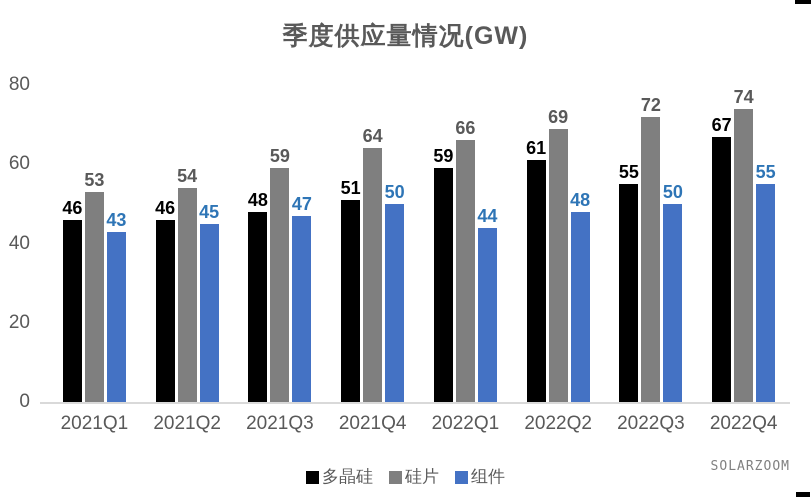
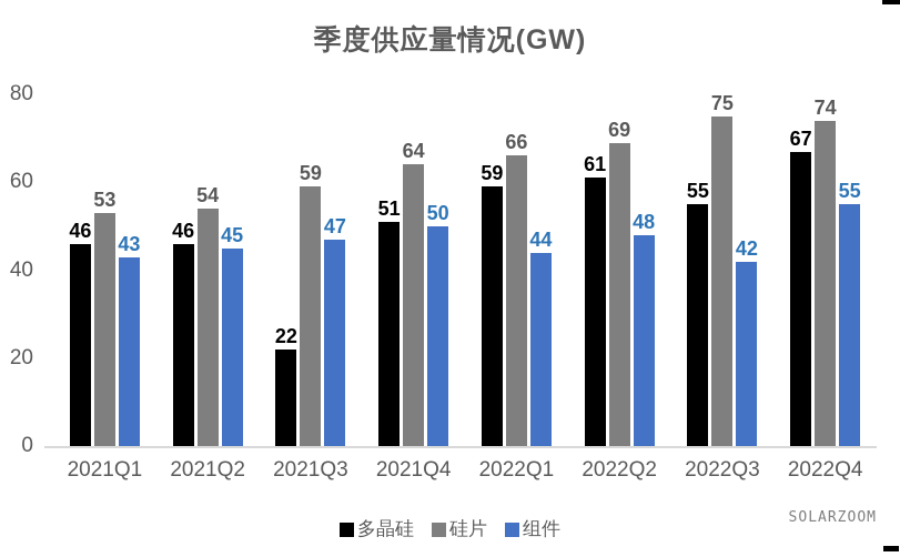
多晶硅/2021Q3: 48 -> 22
硅片/2022Q3: 72 -> 75
组件/2022Q3: 50 -> 42
